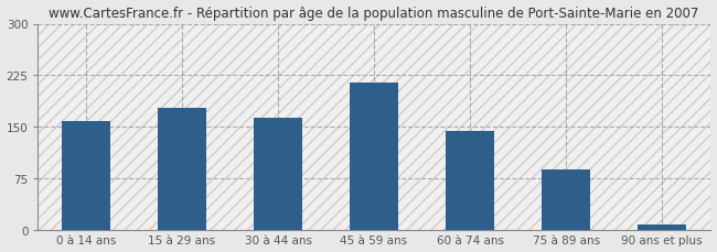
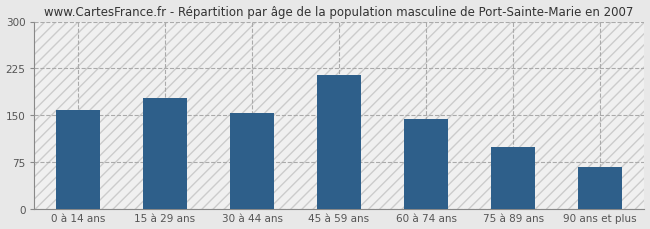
30 à 44 ans: 163 -> 154
75 à 89 ans: 88 -> 98
90 ans et plus: 8 -> 66
